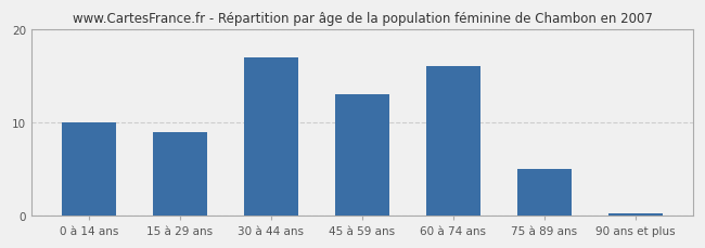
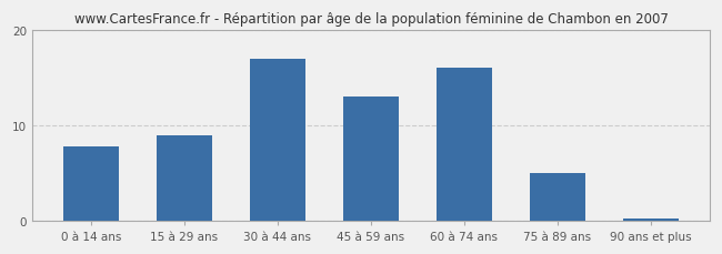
0 à 14 ans: 10.0 -> 7.8
